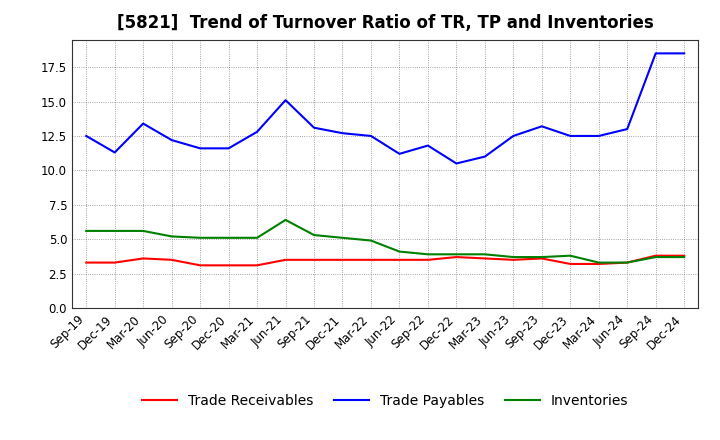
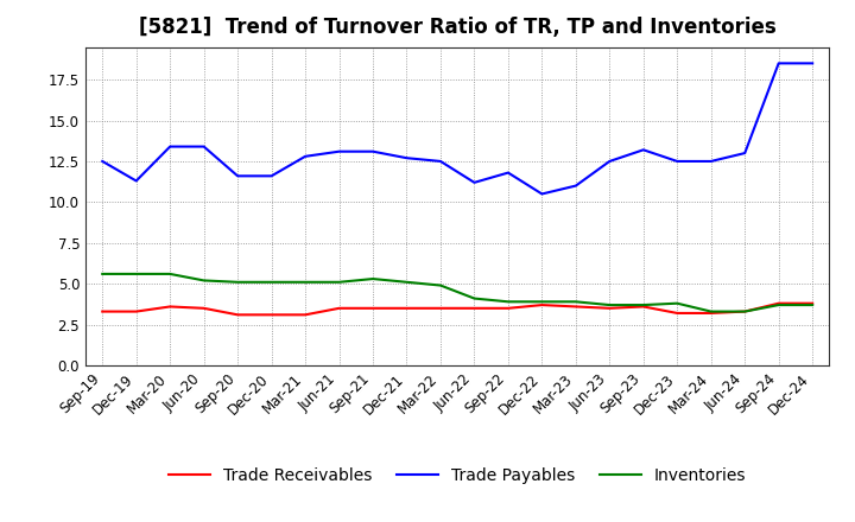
Trade Payables/Jun-20: 12.2 -> 13.4
Trade Payables/Jun-21: 15.1 -> 13.1
Inventories/Jun-21: 6.4 -> 5.1
